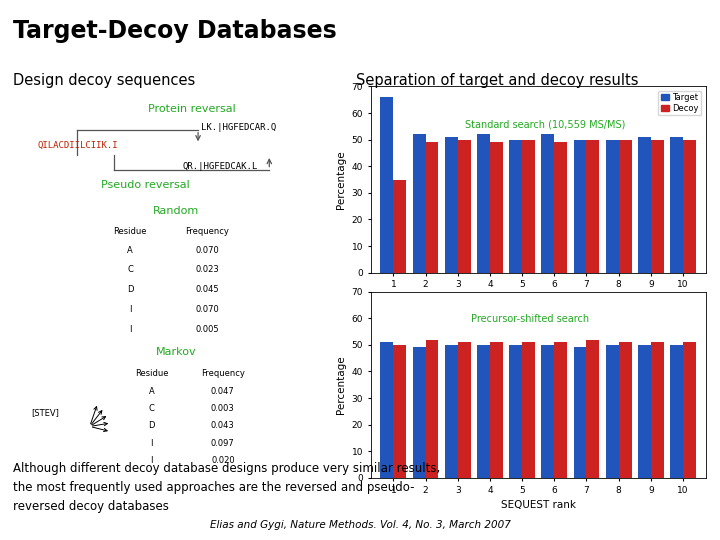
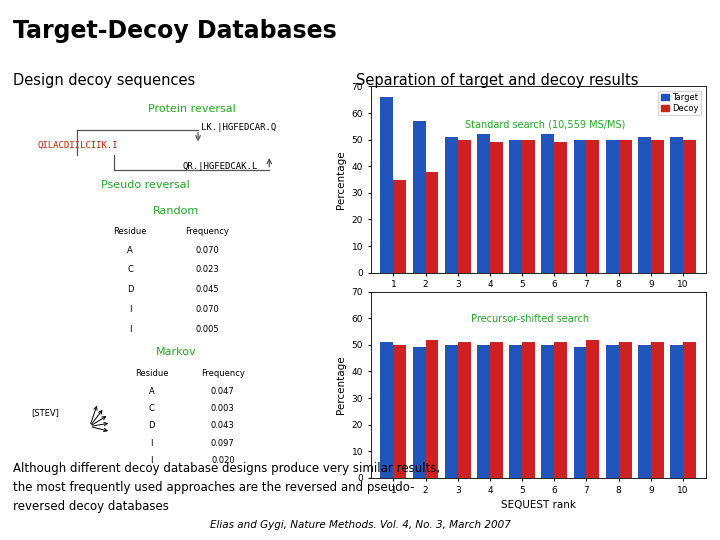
Target/2: 52 -> 57
Decoy/2: 49 -> 38
